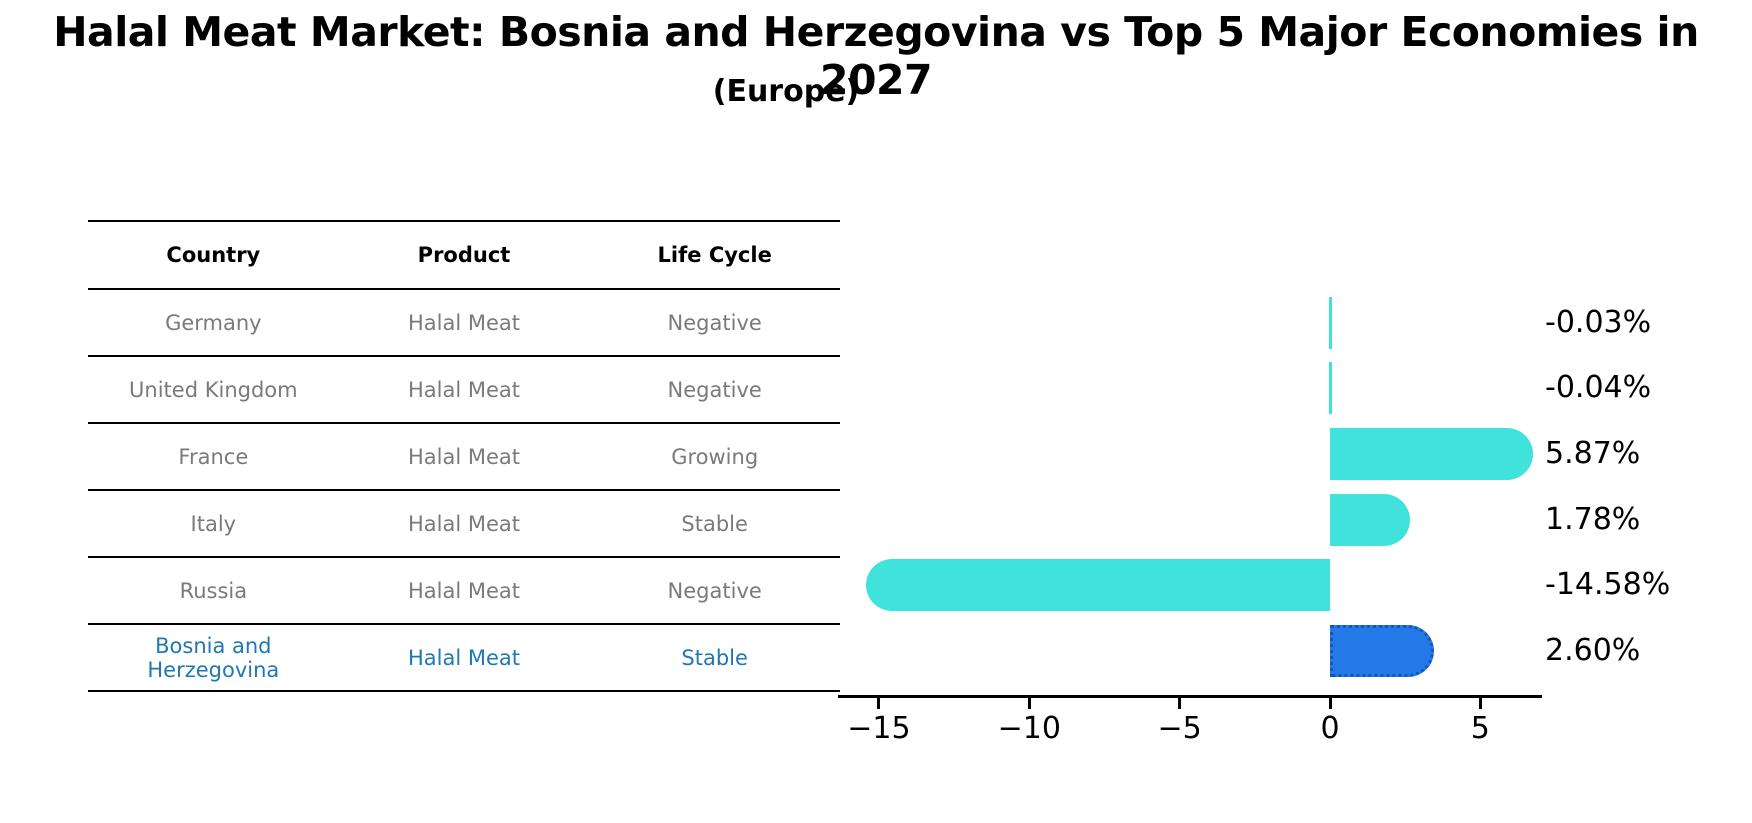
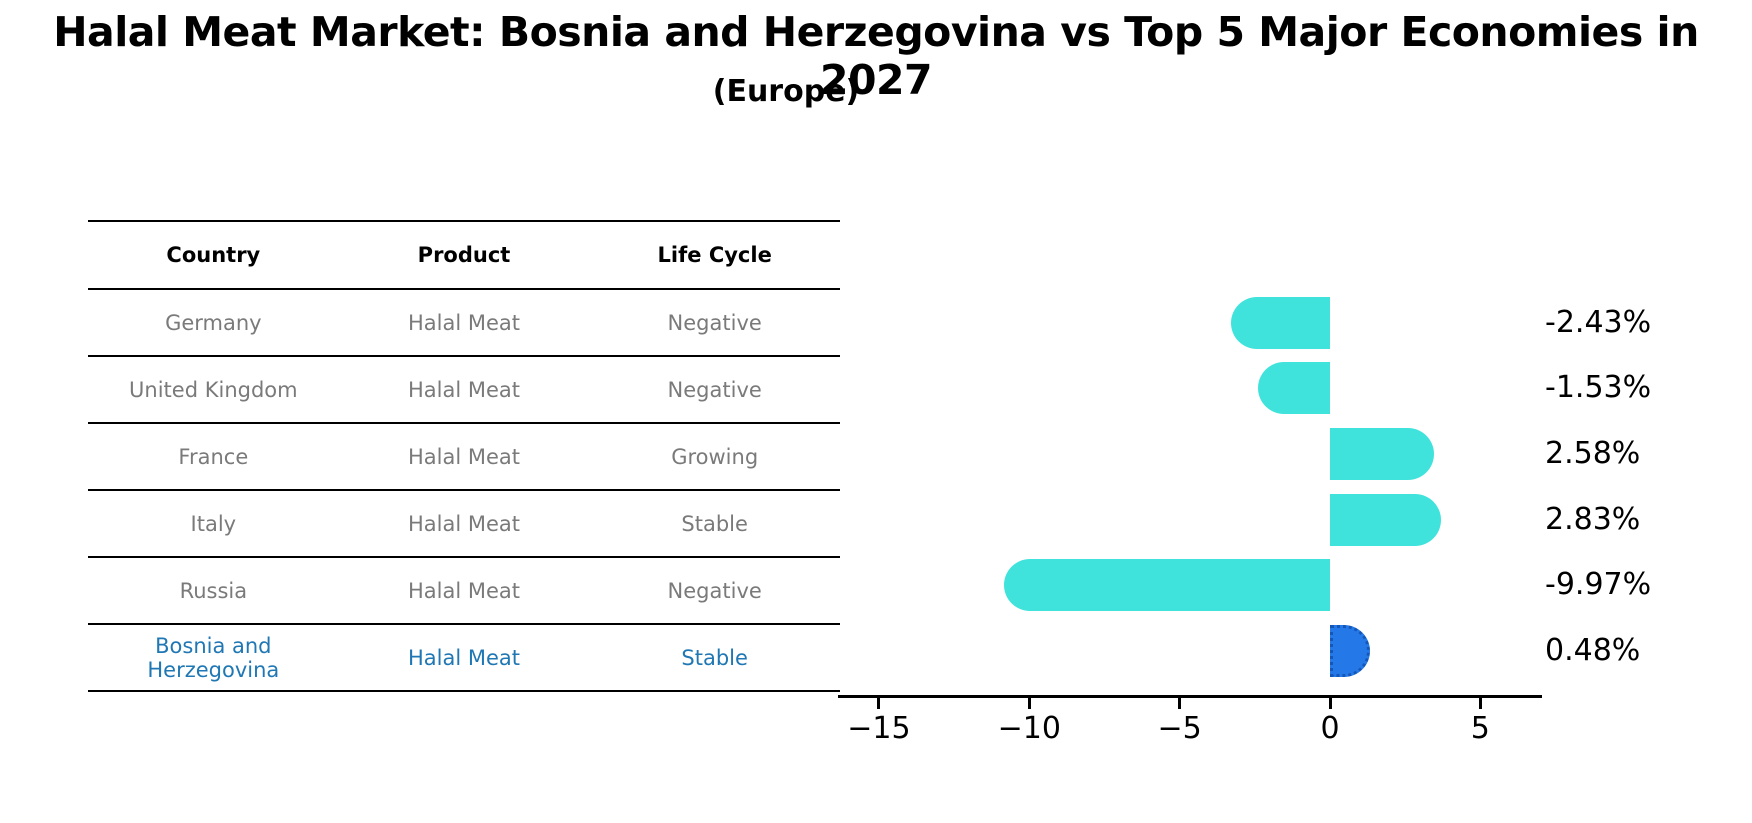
Germany: -0.03% -> -2.43%
United Kingdom: -0.04% -> -1.53%
France: 5.87% -> 2.58%
Italy: 1.78% -> 2.83%
Russia: -14.58% -> -9.97%
Bosnia and Herzegovina: 2.60% -> 0.48%
